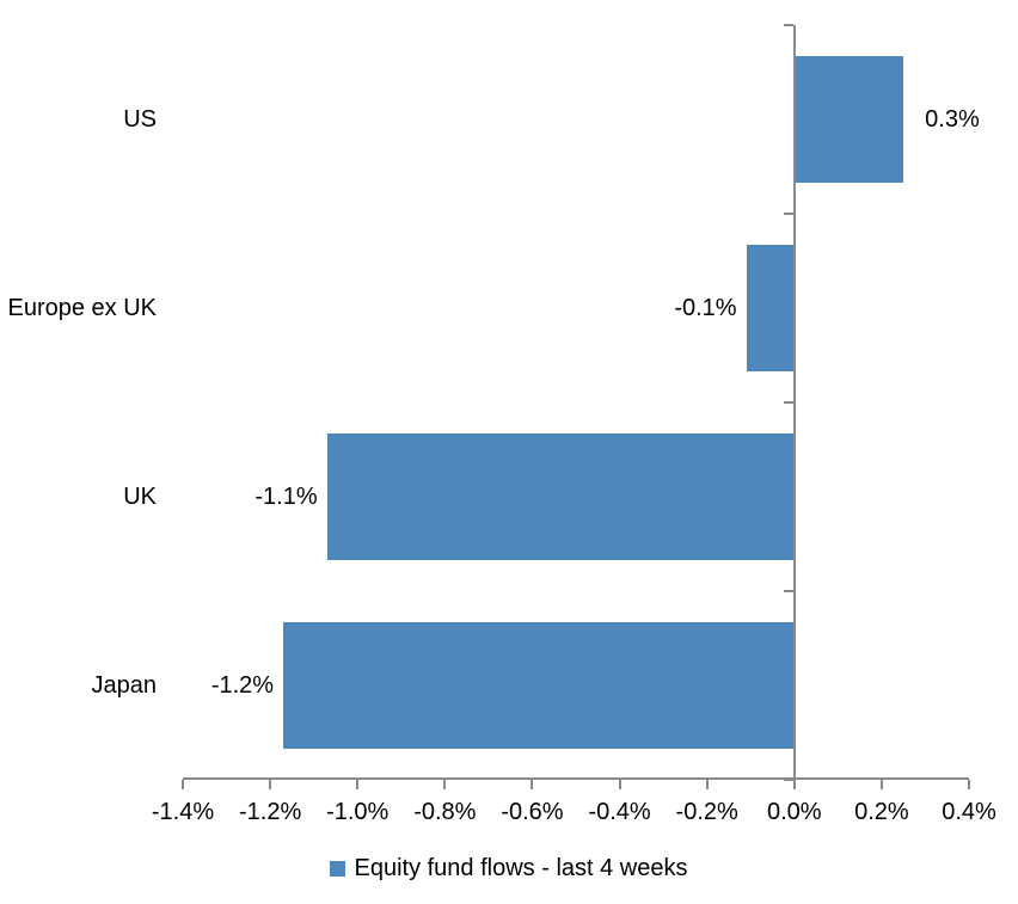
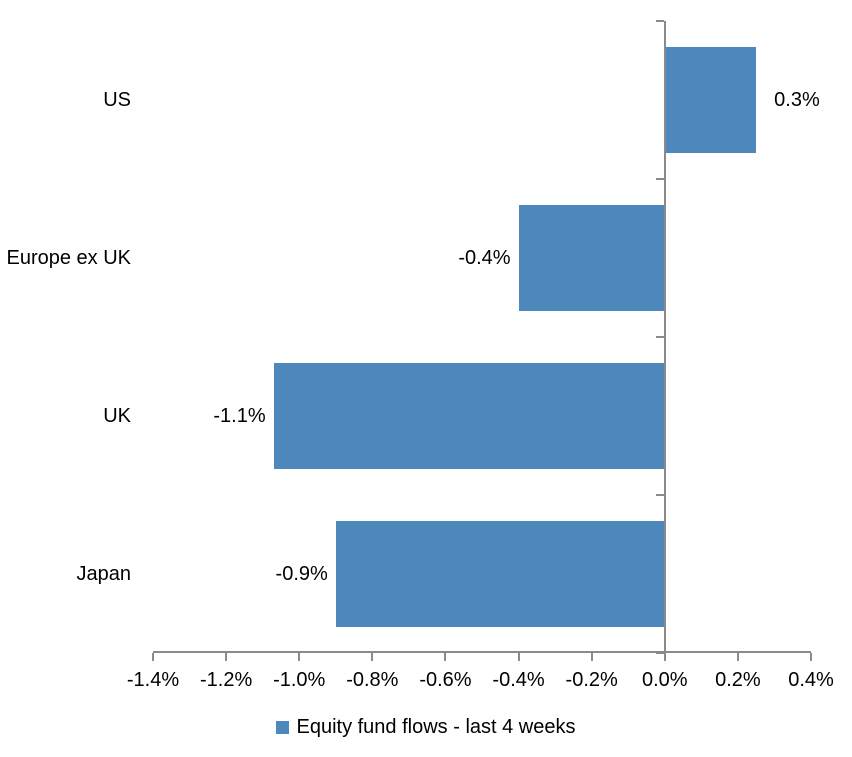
Europe ex UK: -0.1% -> -0.4%
Japan: -1.2% -> -0.9%
